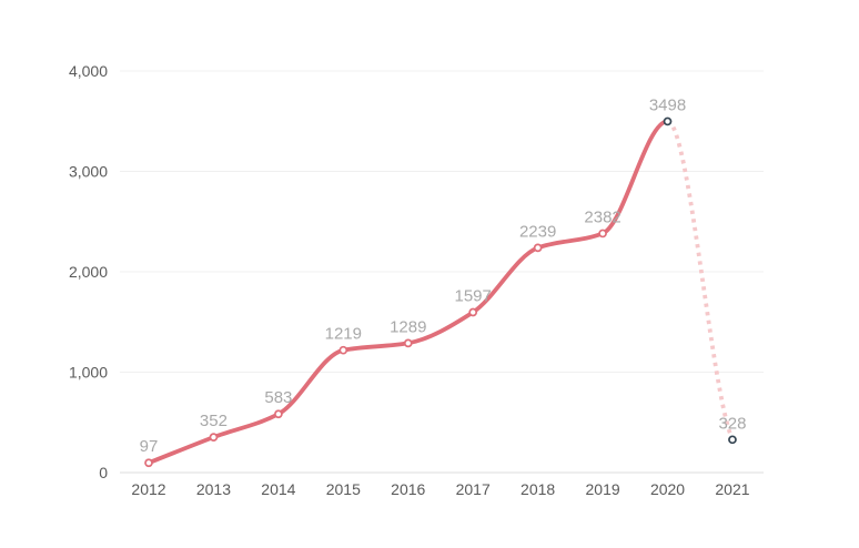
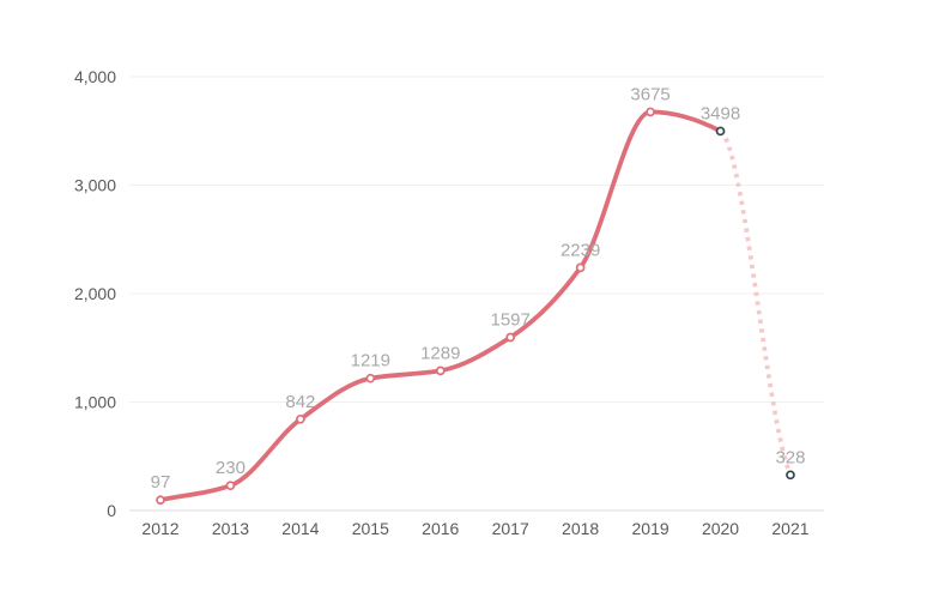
2013: 352 -> 230
2014: 583 -> 842
2019: 2382 -> 3675
